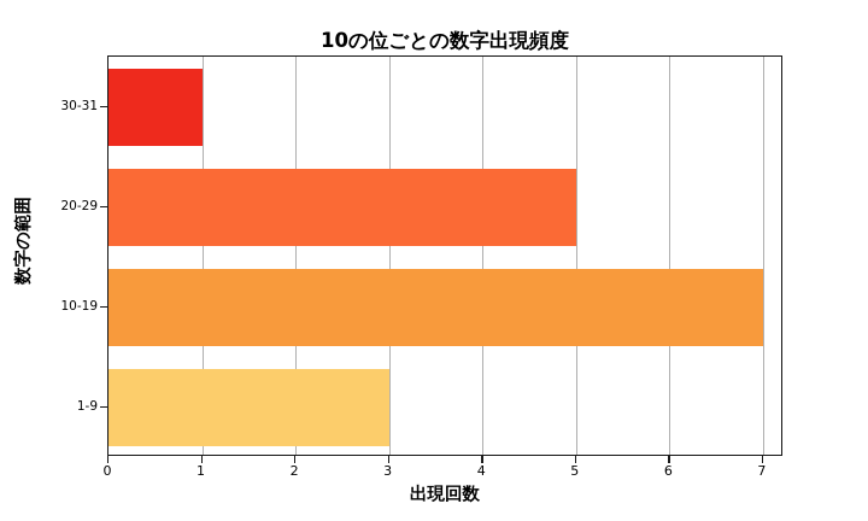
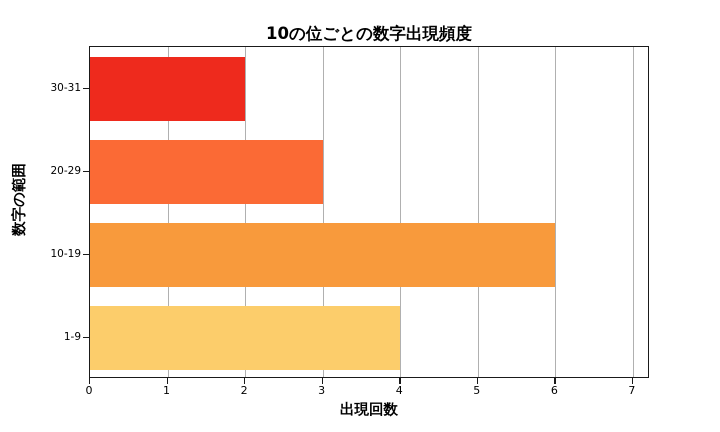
1-9: 3 -> 4
10-19: 7 -> 6
20-29: 5 -> 3
30-31: 1 -> 2
